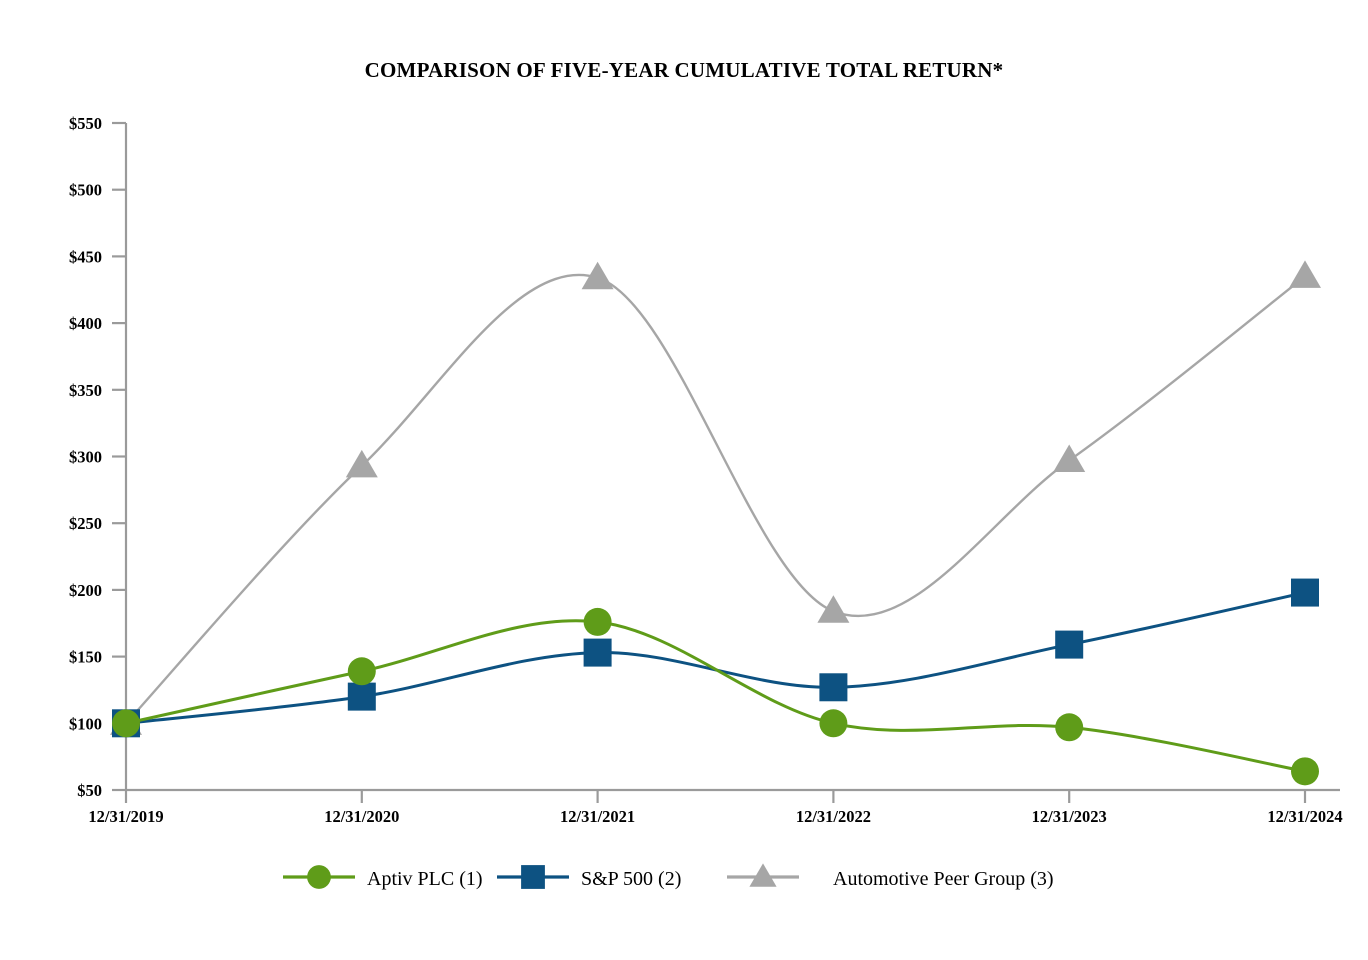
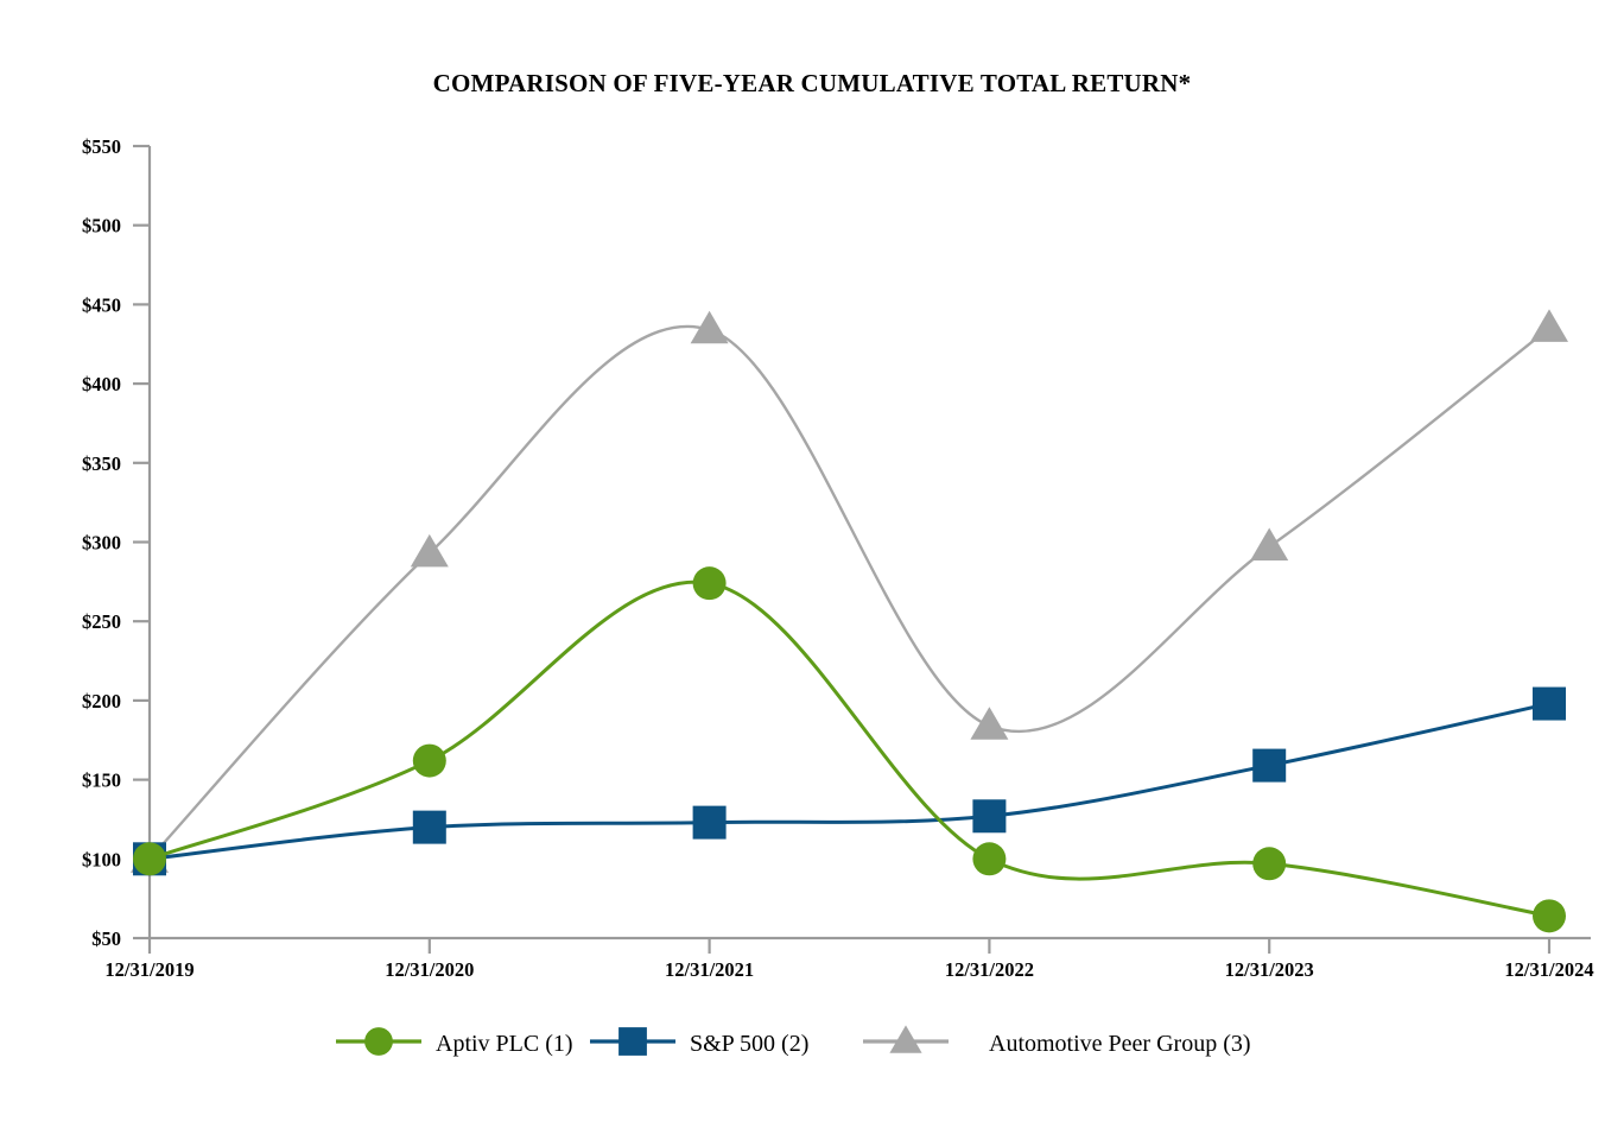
Aptiv PLC (1)/12/31/2020: $139 -> $162
Aptiv PLC (1)/12/31/2021: $176 -> $274
S&P 500 (2)/12/31/2021: $153 -> $123
